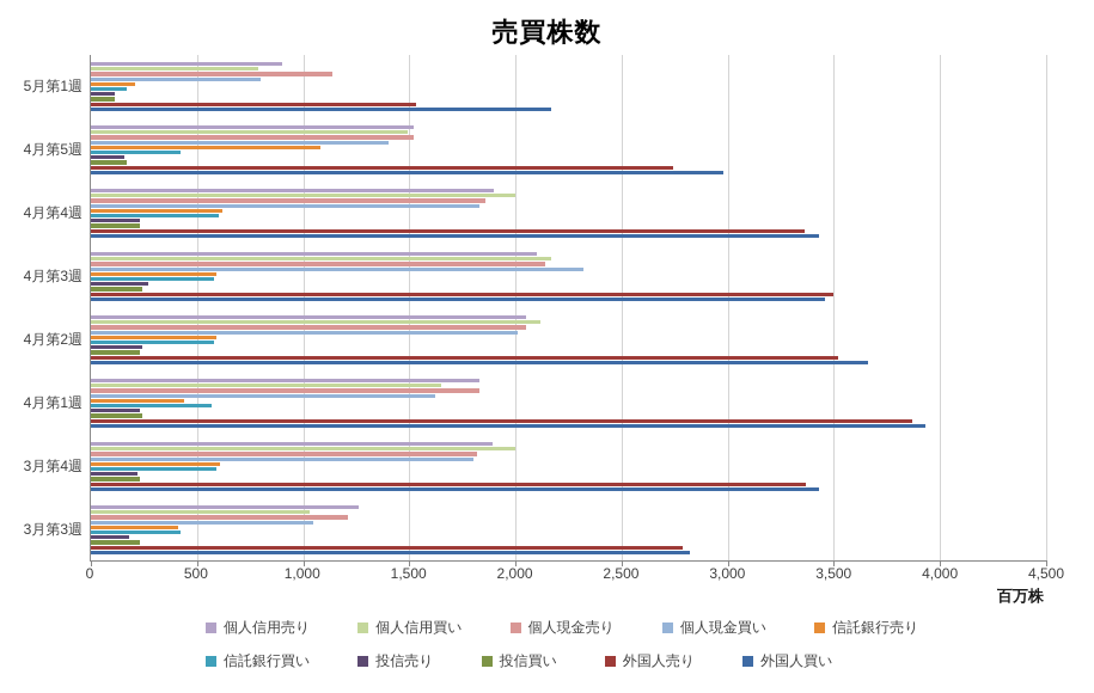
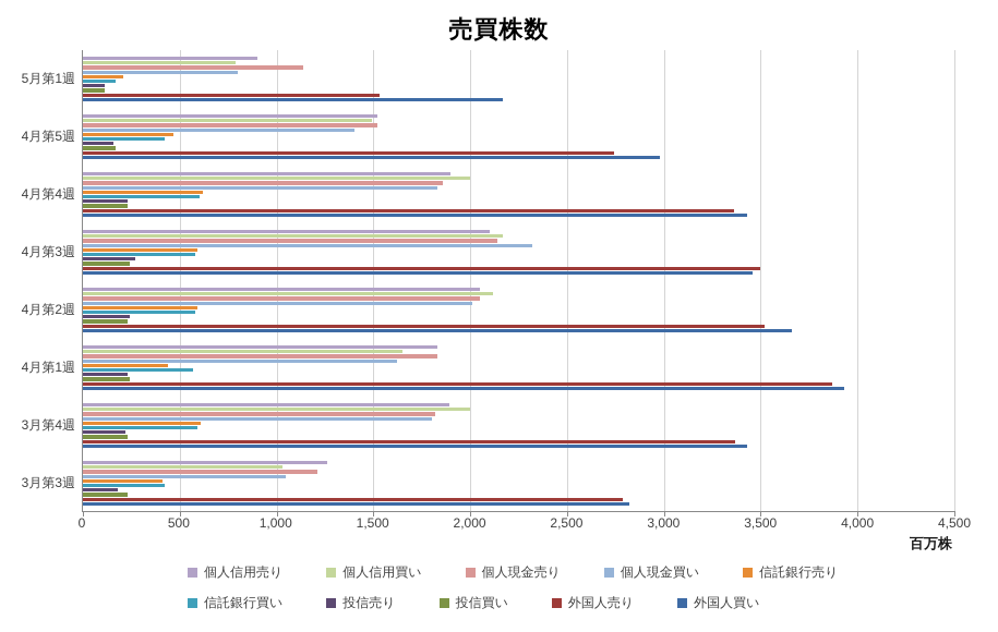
信託銀行売り/4月第5週: 1080 -> 470
